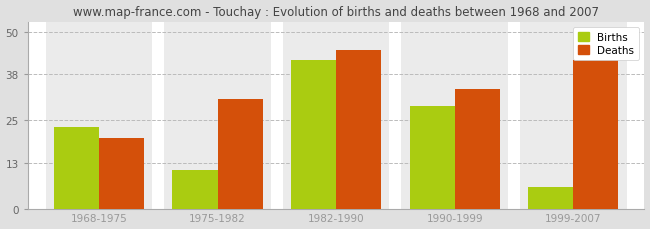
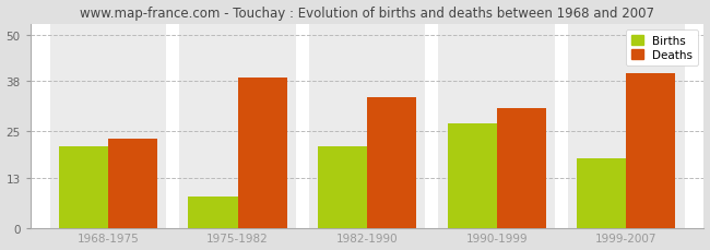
Births/1968-1975: 23 -> 21
Deaths/1968-1975: 20 -> 23
Births/1975-1982: 11 -> 8
Deaths/1975-1982: 31 -> 39
Births/1982-1990: 42 -> 21
Deaths/1982-1990: 45 -> 34
Births/1990-1999: 29 -> 27
Deaths/1990-1999: 34 -> 31
Births/1999-2007: 6 -> 18
Deaths/1999-2007: 42 -> 40
